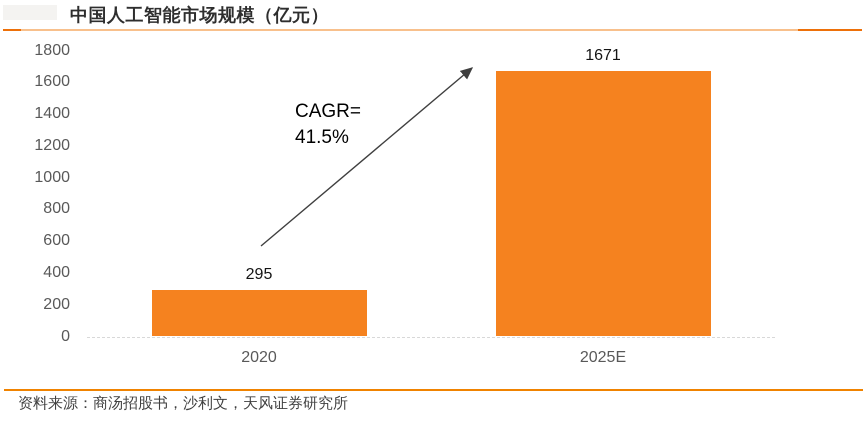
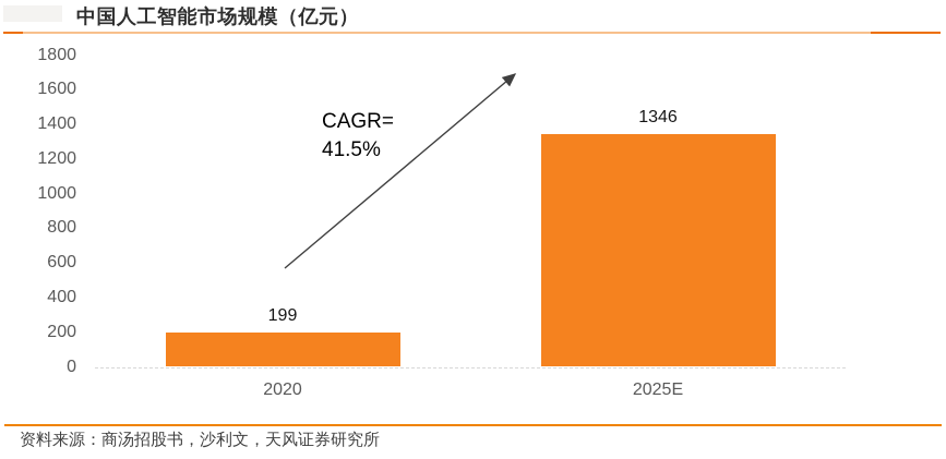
2020: 295 -> 199
2025E: 1671 -> 1346
